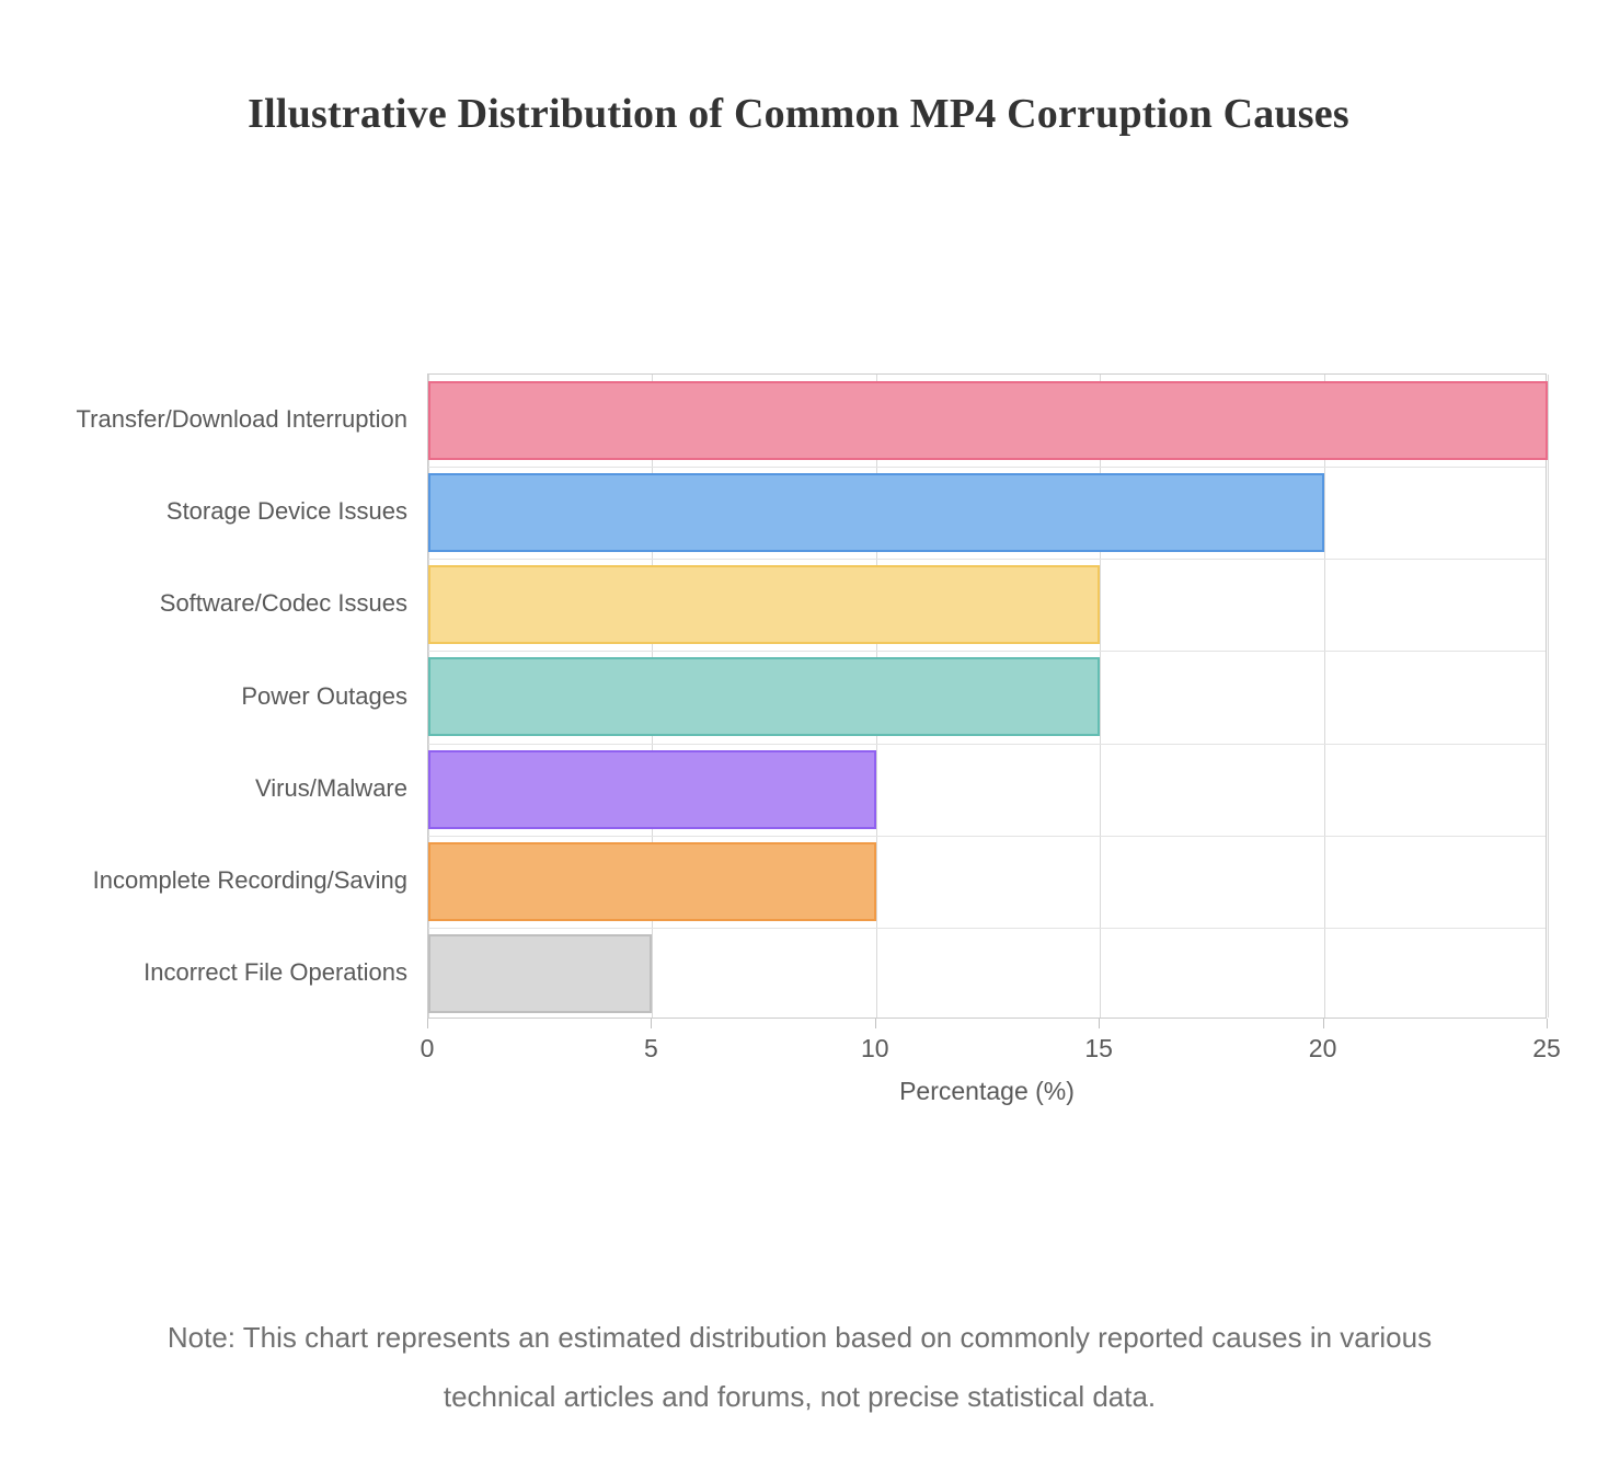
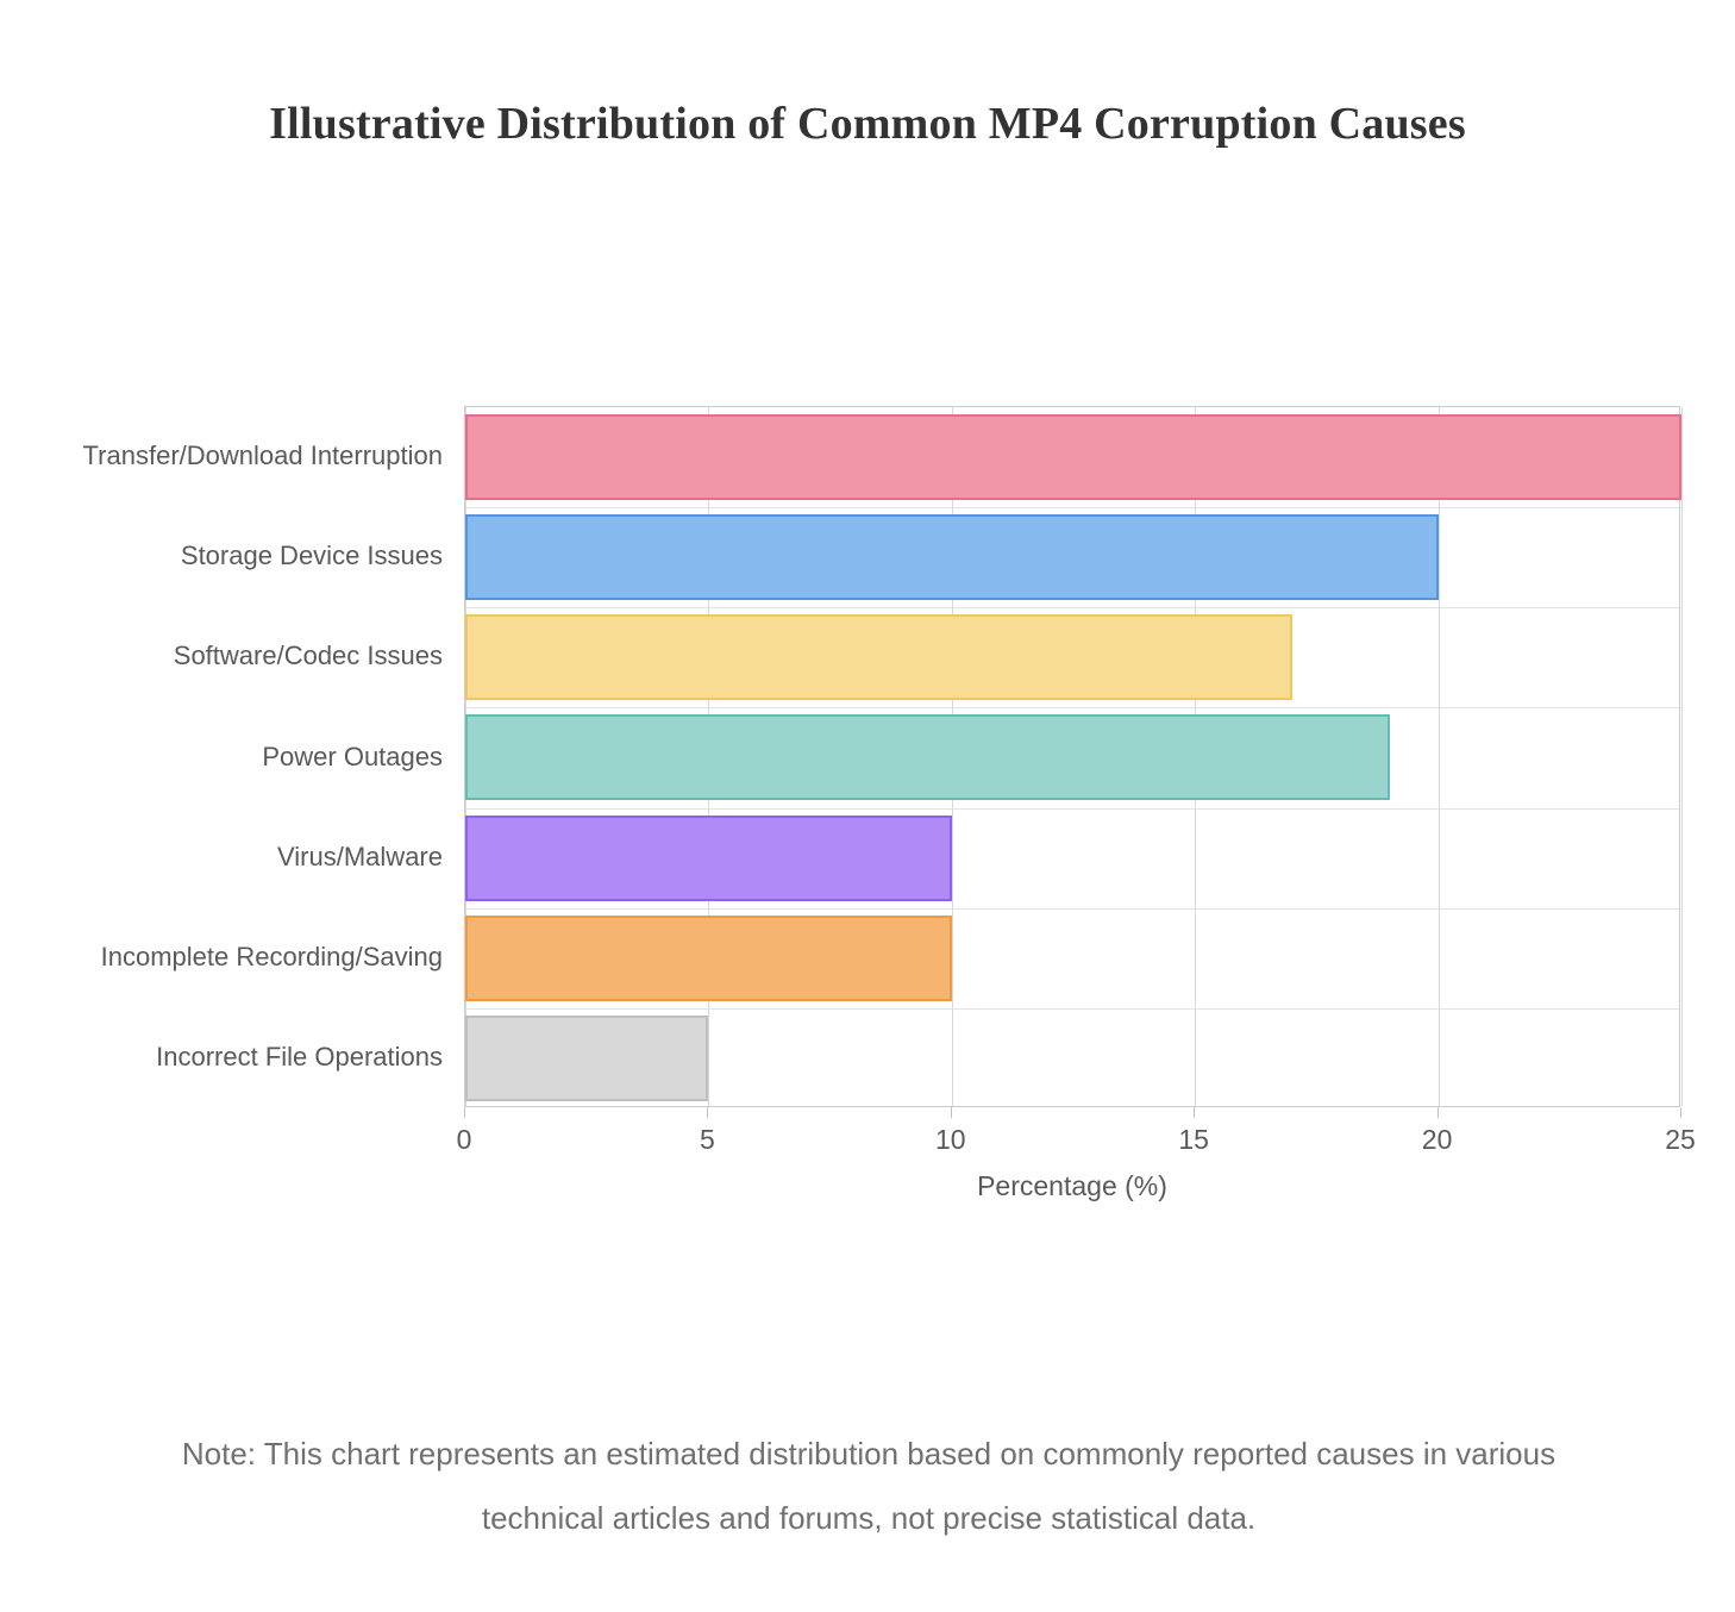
Software/Codec Issues: 15 -> 17
Power Outages: 15 -> 19
